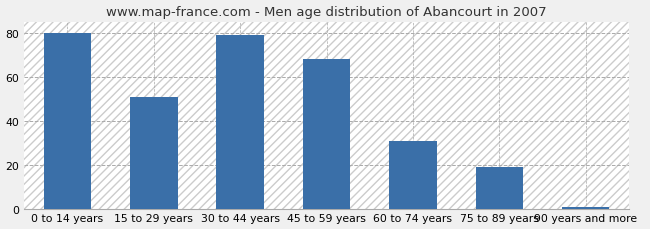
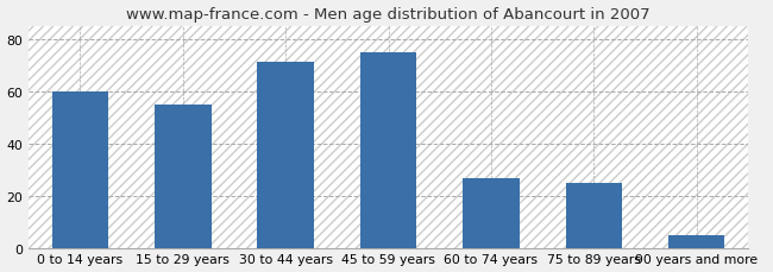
0 to 14 years: 80 -> 60
15 to 29 years: 51 -> 55
30 to 44 years: 79 -> 71
45 to 59 years: 68 -> 75
60 to 74 years: 31 -> 27
75 to 89 years: 19 -> 25
90 years and more: 1 -> 5
